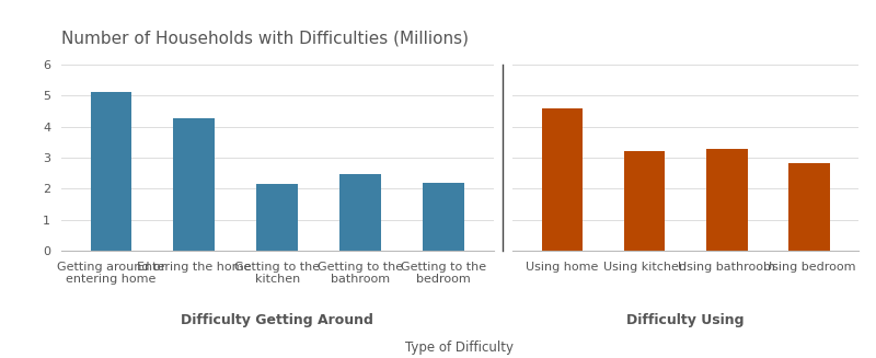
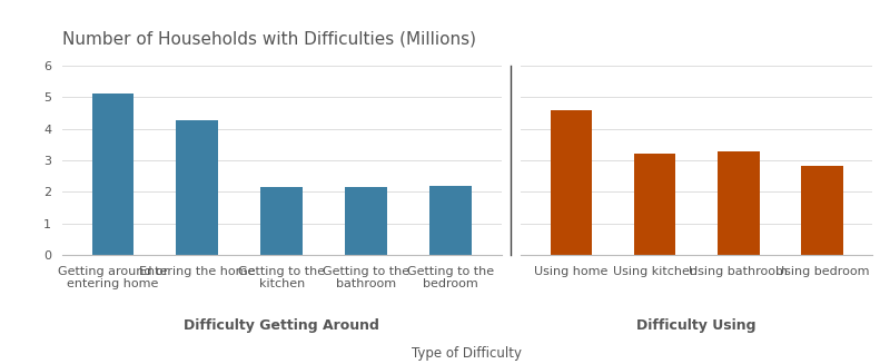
Getting to the bathroom: 2.45 -> 2.15
